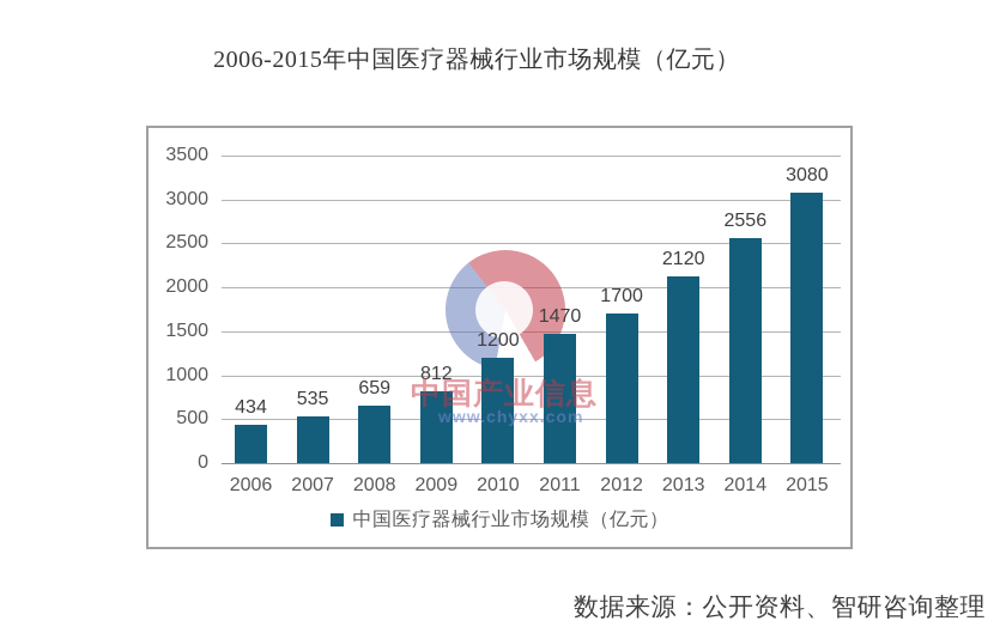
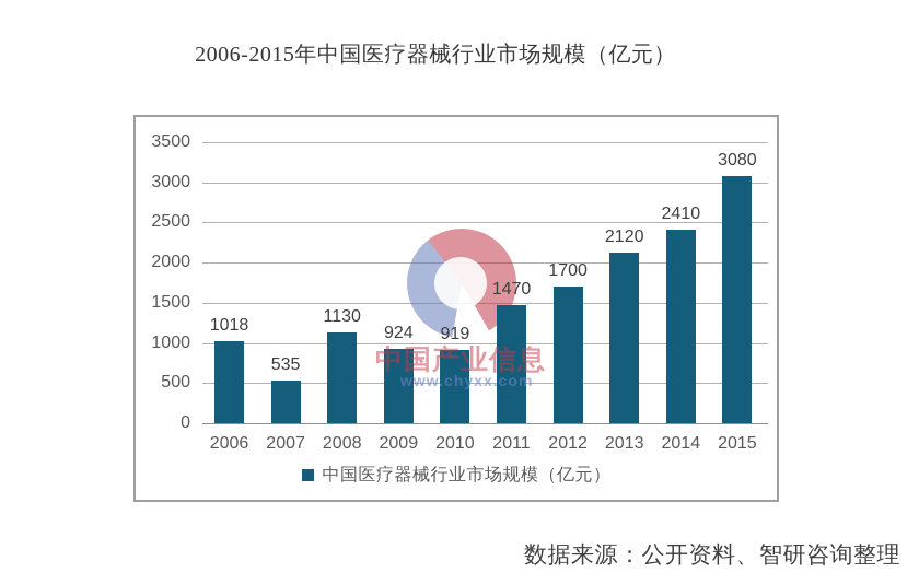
2006: 434 -> 1018
2008: 659 -> 1130
2009: 812 -> 924
2010: 1200 -> 919
2014: 2556 -> 2410
